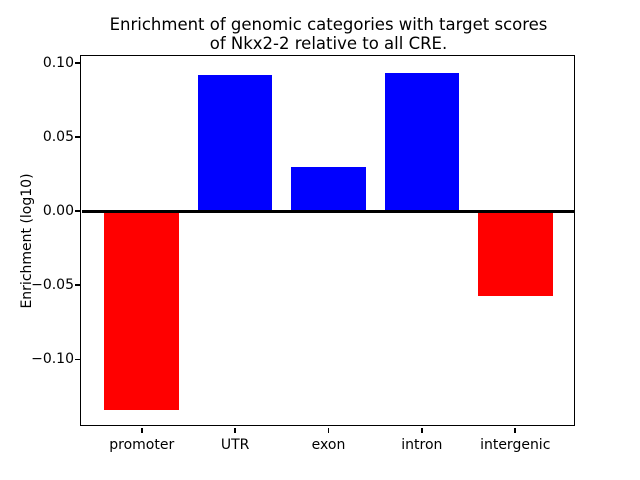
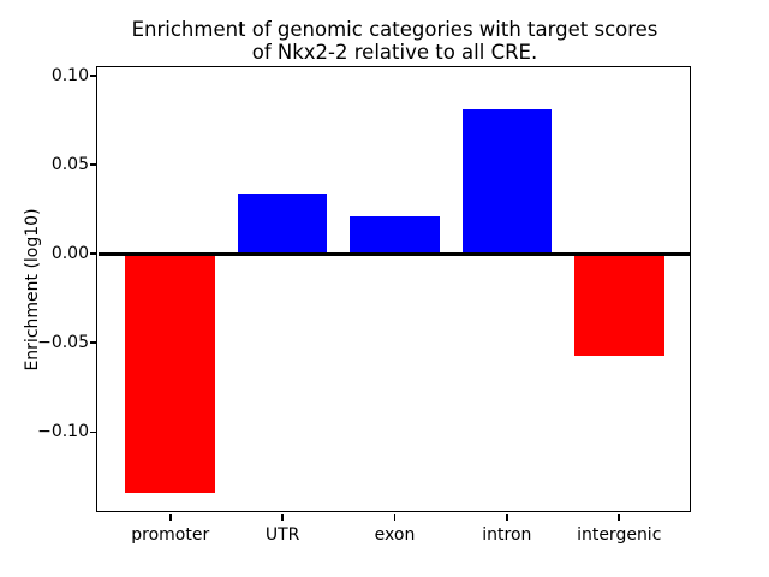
UTR: 0.092 -> 0.034
exon: 0.030 -> 0.021
intron: 0.093 -> 0.081
